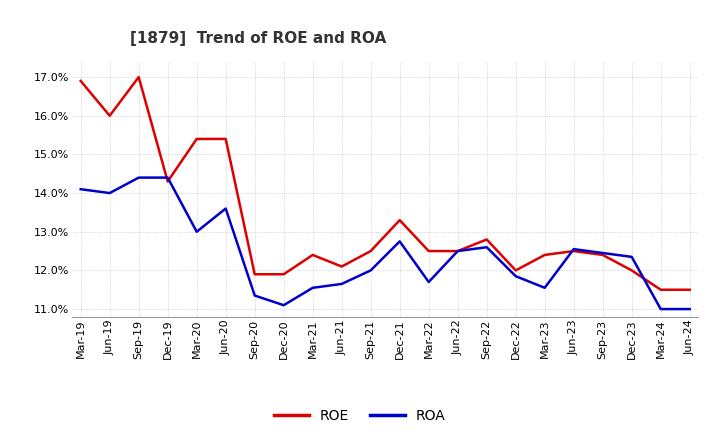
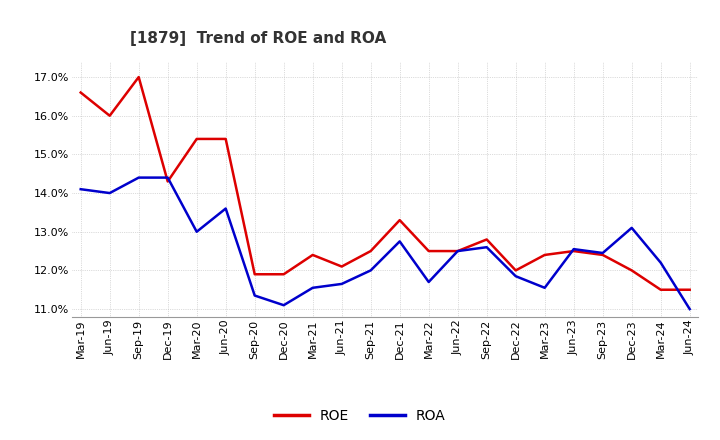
ROE/Mar-19: 16.9% -> 16.6%
ROA/Dec-23: 12.35% -> 13.10%
ROA/Mar-24: 11.00% -> 12.20%
